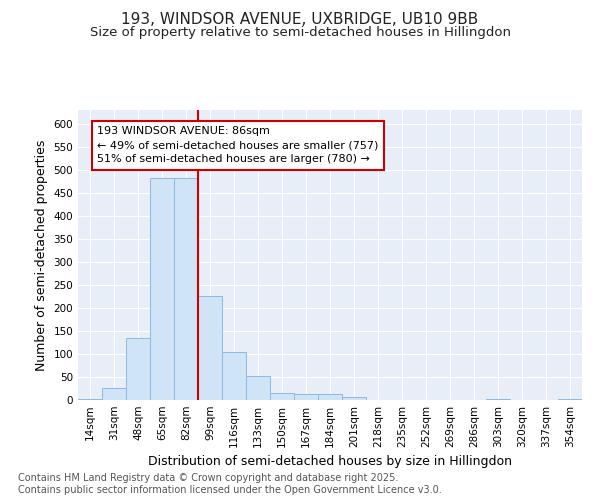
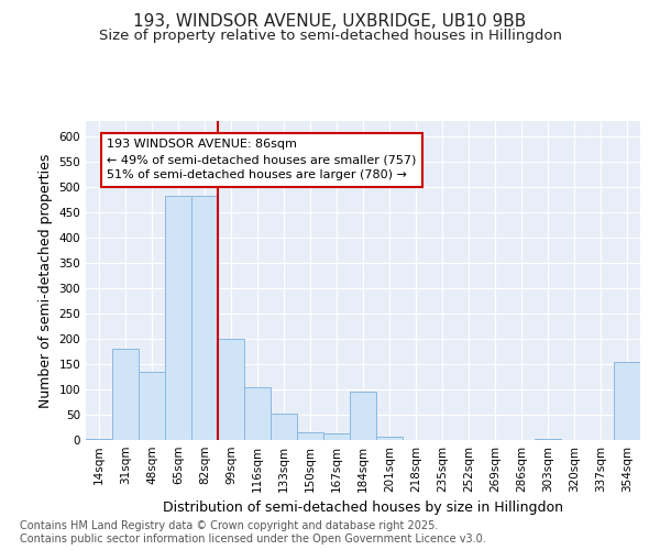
31sqm: 27 -> 180
99sqm: 225 -> 200
184sqm: 13 -> 95
354sqm: 3 -> 155
